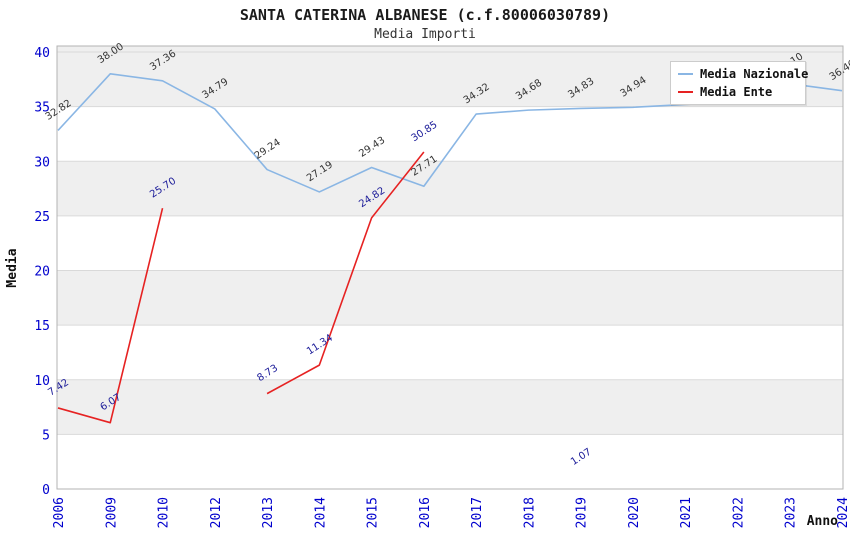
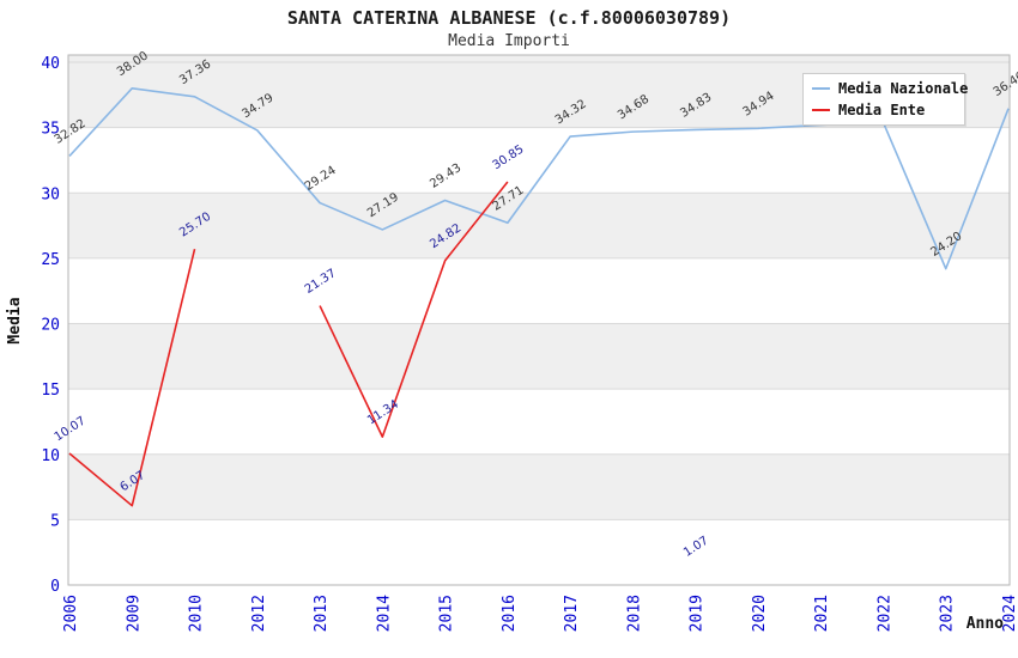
Media Ente/2006: 7.42 -> 10.07
Media Ente/2013: 8.73 -> 21.37
Media Nazionale/2023: 37.10 -> 24.20
